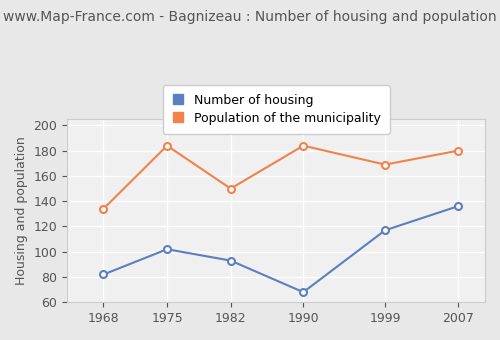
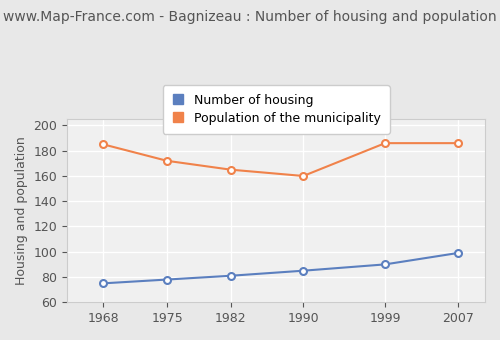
Number of housing/1968: 82 -> 75
Population of the municipality/1968: 134 -> 185
Number of housing/1975: 102 -> 78
Population of the municipality/1975: 184 -> 172
Number of housing/1982: 93 -> 81
Population of the municipality/1982: 150 -> 165
Number of housing/1990: 68 -> 85
Population of the municipality/1990: 184 -> 160
Number of housing/1999: 117 -> 90
Population of the municipality/1999: 169 -> 186
Number of housing/2007: 136 -> 99
Population of the municipality/2007: 180 -> 186
